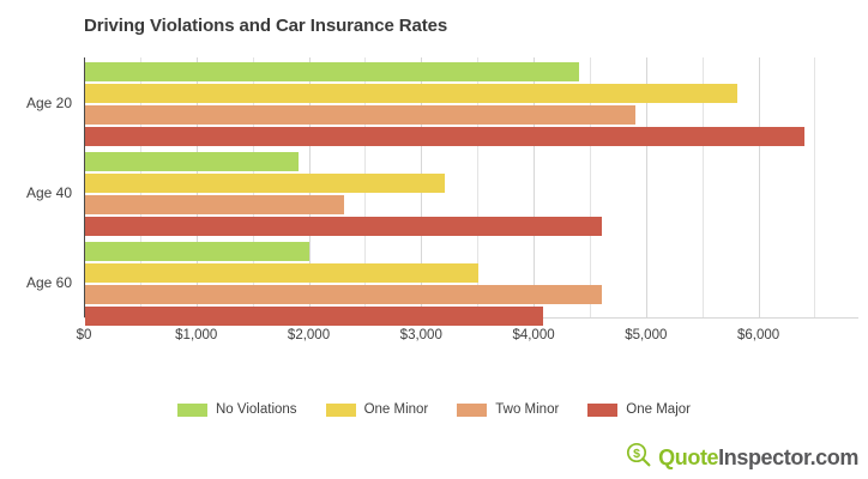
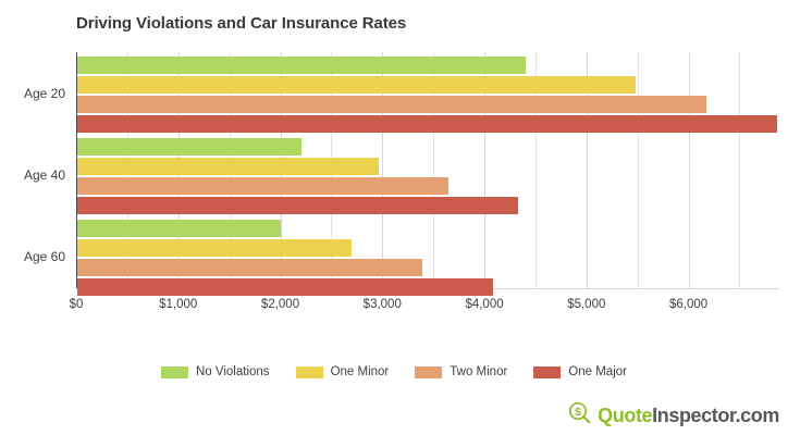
One Minor/Age 20: $5800 -> $5500
Two Minor/Age 20: $4900 -> $6200
One Major/Age 20: $6400 -> $6900
No Violations/Age 40: $1900 -> $2200
One Minor/Age 40: $3200 -> $3000
Two Minor/Age 40: $2300 -> $3600
One Major/Age 40: $4600 -> $4300
One Minor/Age 60: $3500 -> $2700
Two Minor/Age 60: $4600 -> $3400
